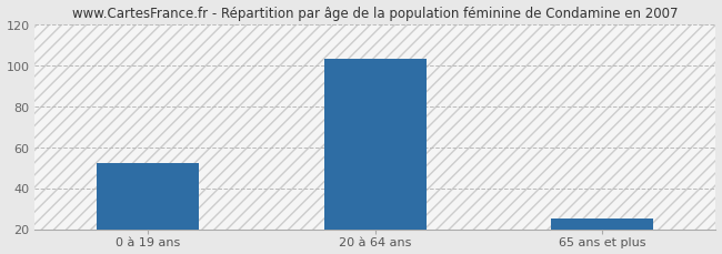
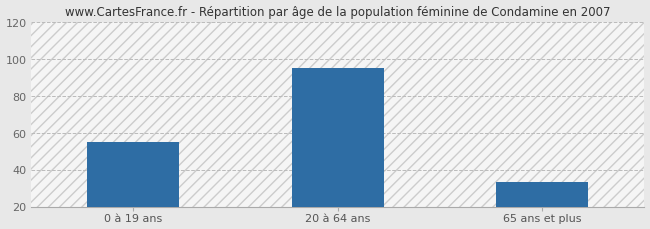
0 à 19 ans: 52 -> 55
20 à 64 ans: 103 -> 95
65 ans et plus: 25 -> 33
